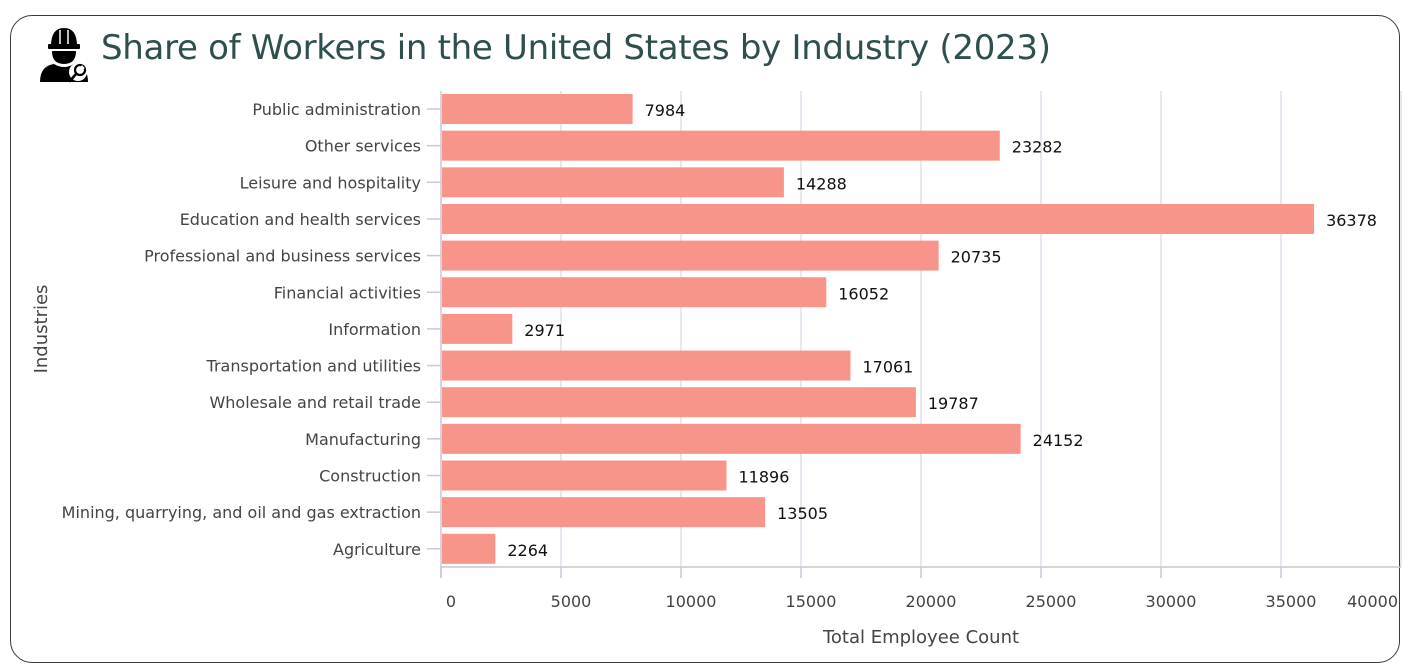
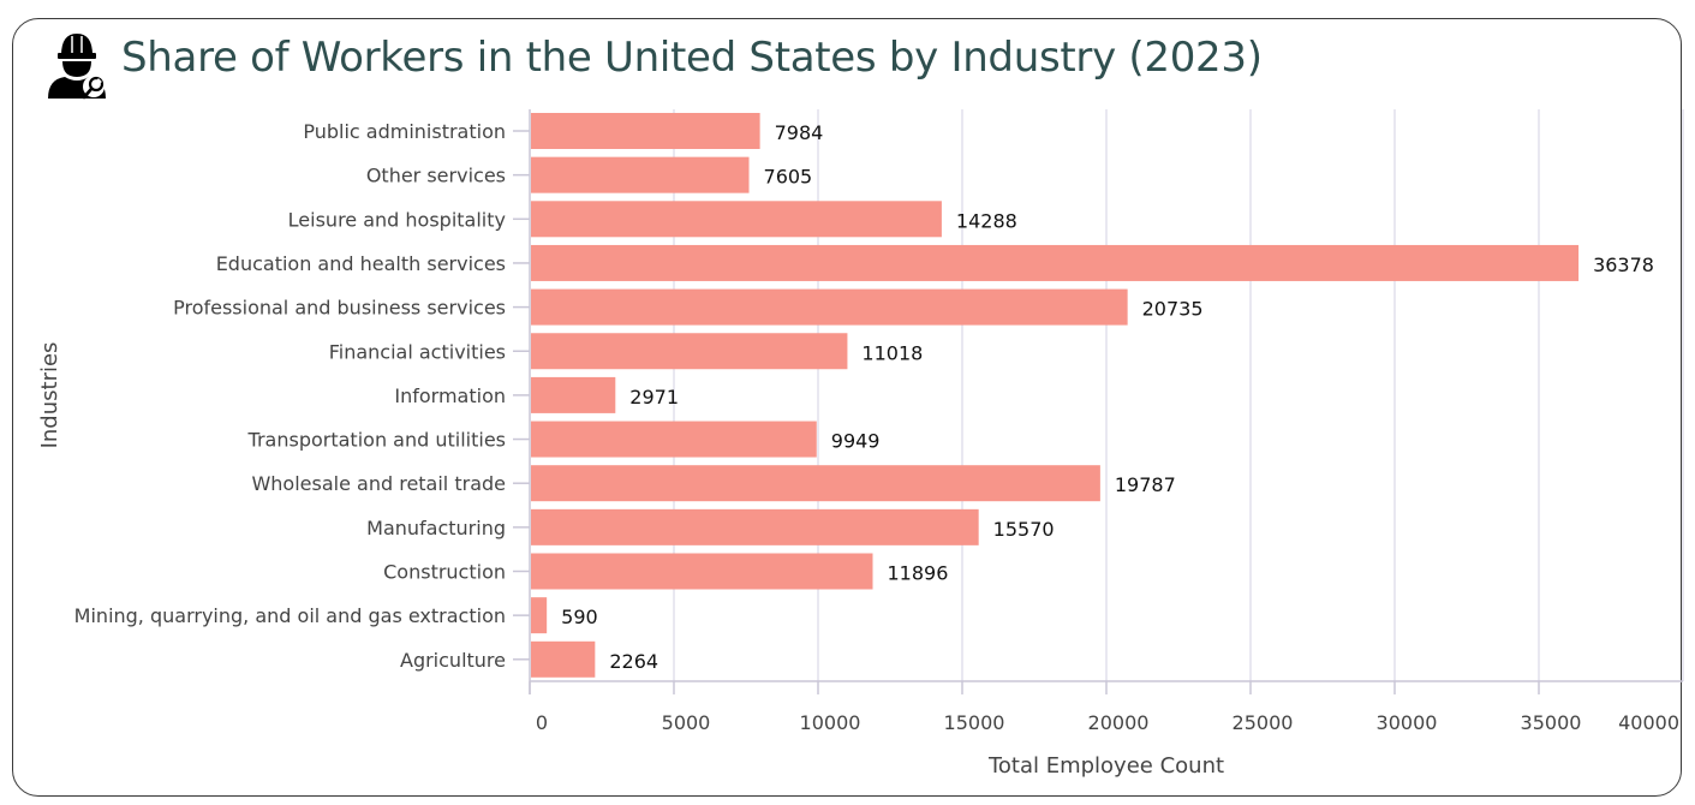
Other services: 23282 -> 7605
Financial activities: 16052 -> 11018
Transportation and utilities: 17061 -> 9949
Manufacturing: 24152 -> 15570
Mining, quarrying, and oil and gas extraction: 13505 -> 590
